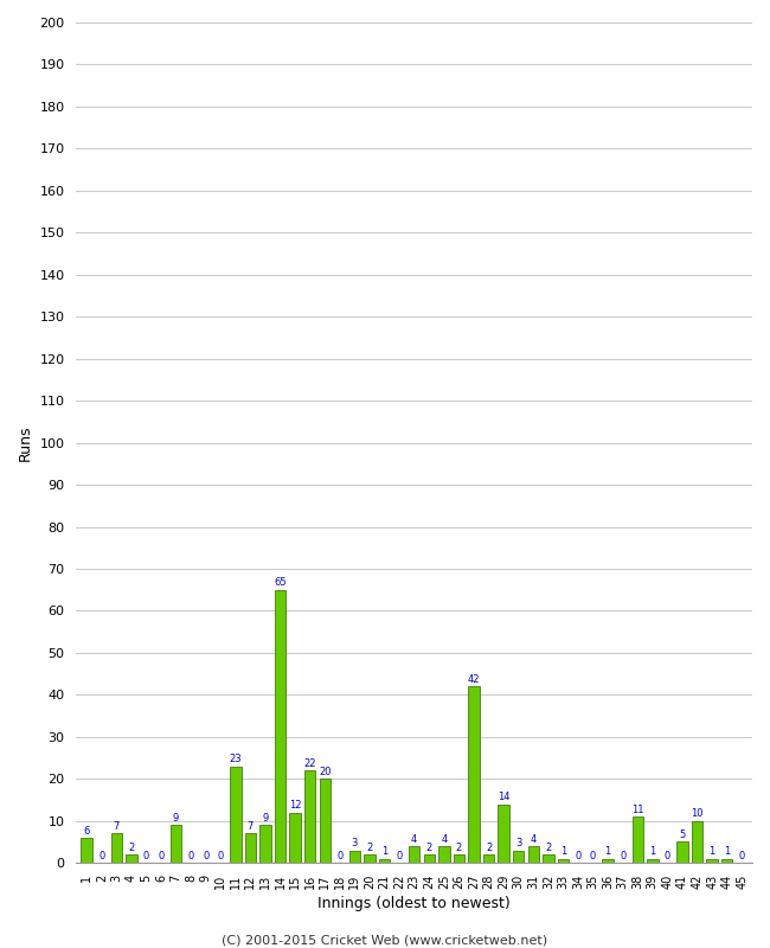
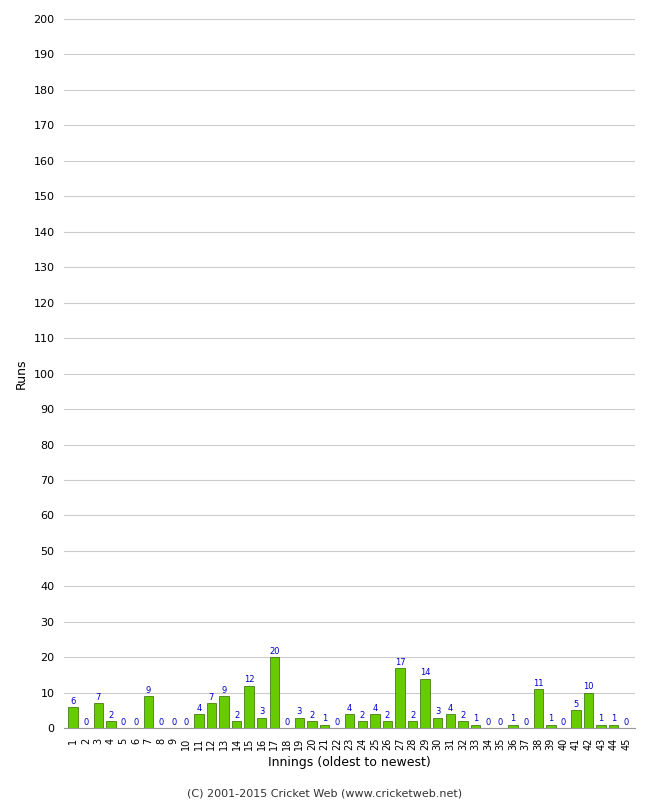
11: 23 -> 4
14: 65 -> 2
16: 22 -> 3
27: 42 -> 17
